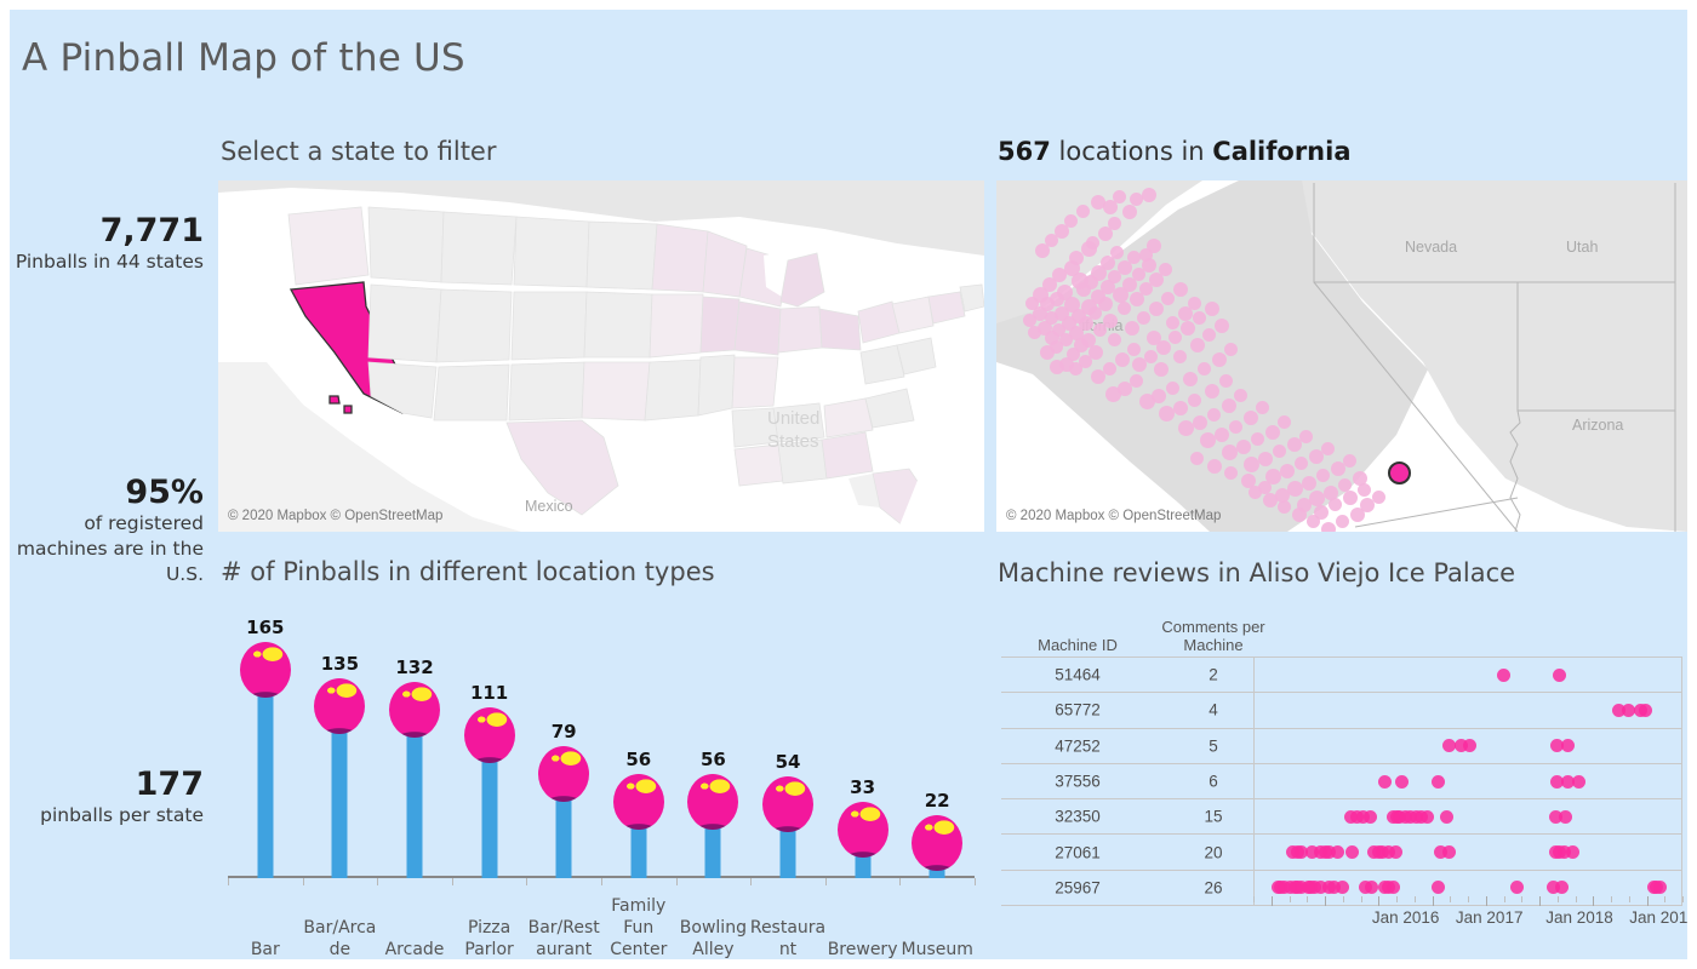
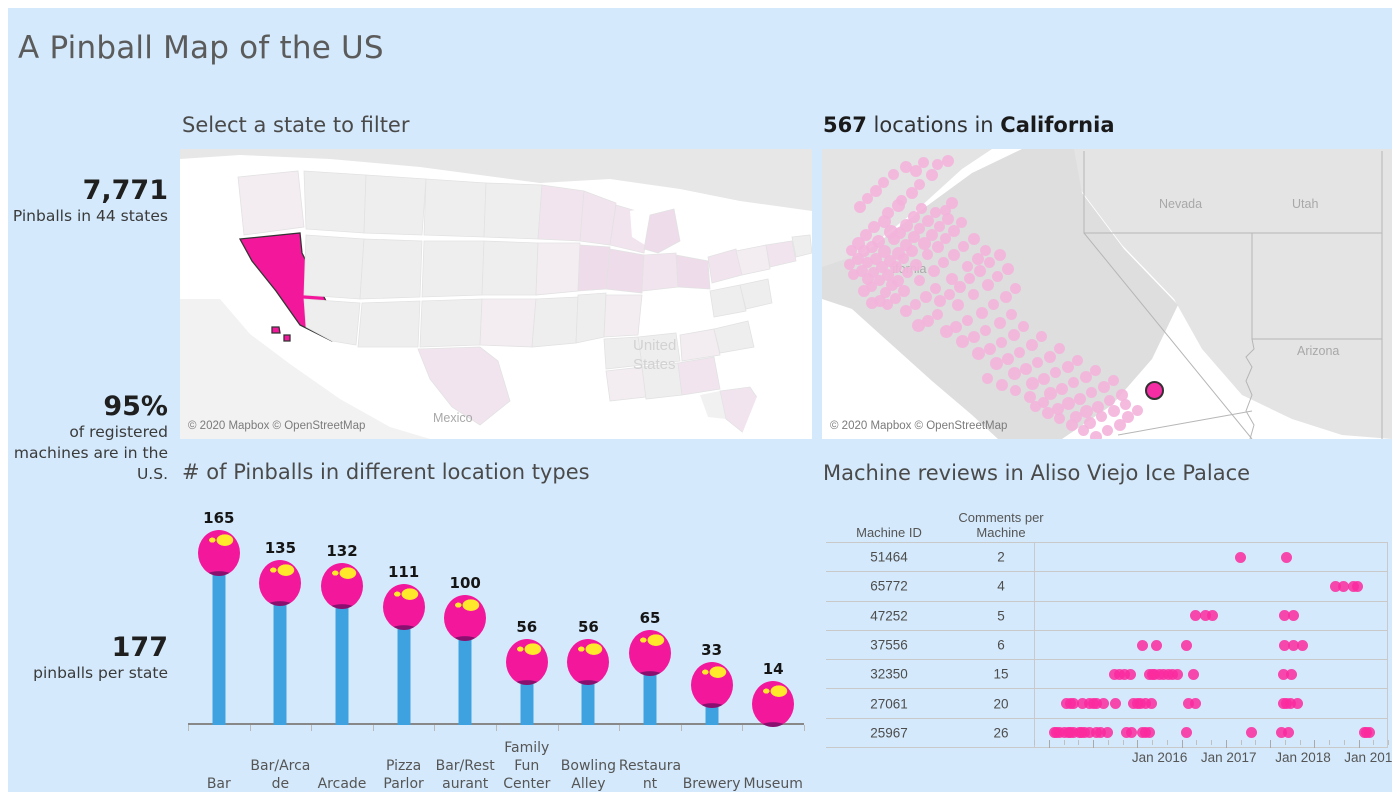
Bar/Restaurant: 79 -> 100
Restaurant: 54 -> 65
Museum: 22 -> 14
